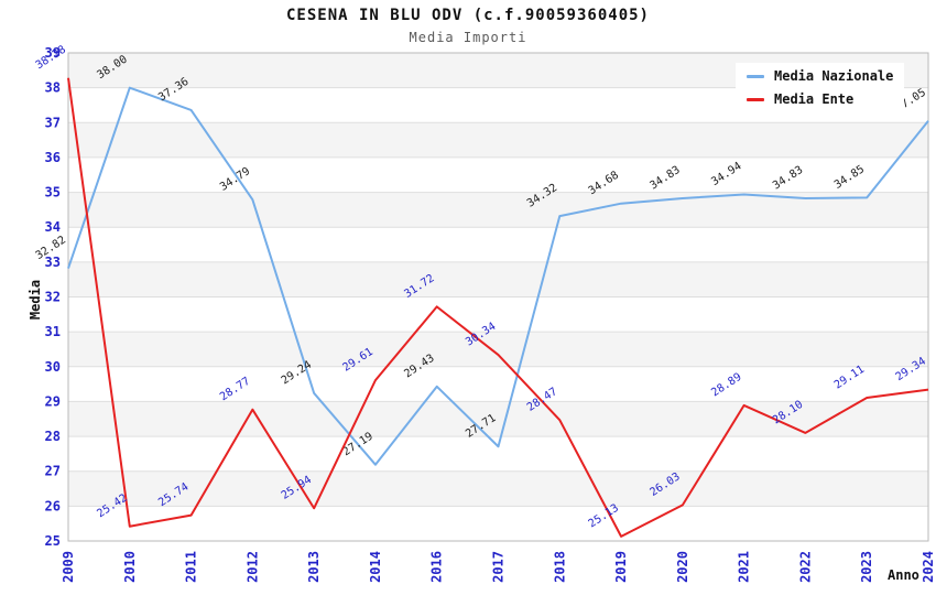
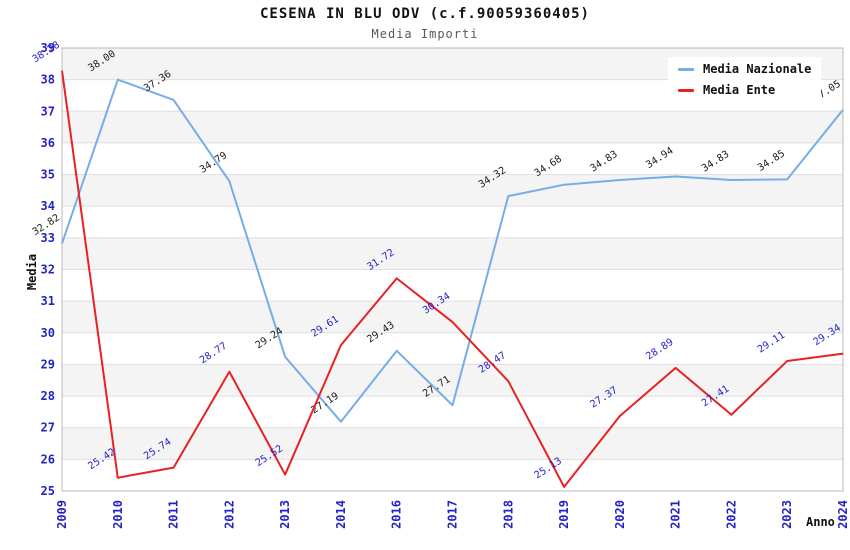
Media Ente/2013: 25.94 -> 25.52
Media Ente/2020: 26.03 -> 27.37
Media Ente/2022: 28.10 -> 27.41
